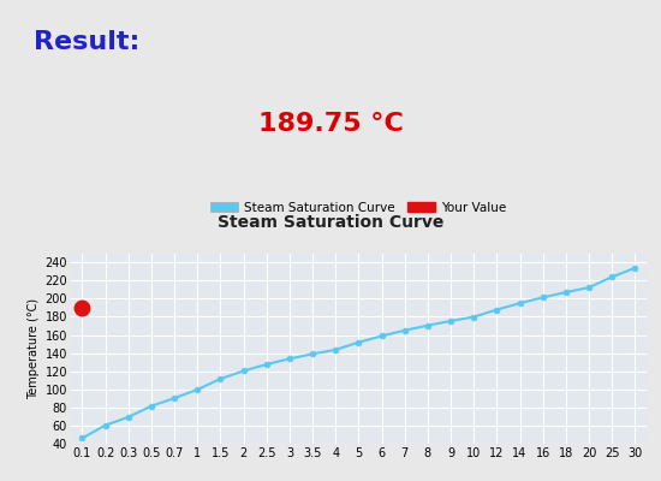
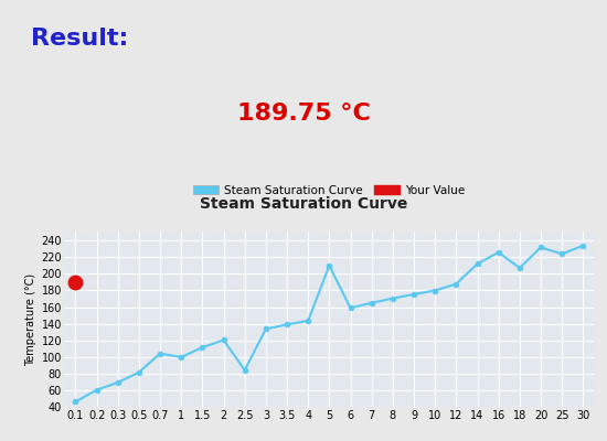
0.7: 90 -> 104
2.5: 127 -> 84
5: 152 -> 210
14: 195 -> 212
16: 201 -> 226
20: 212 -> 232
